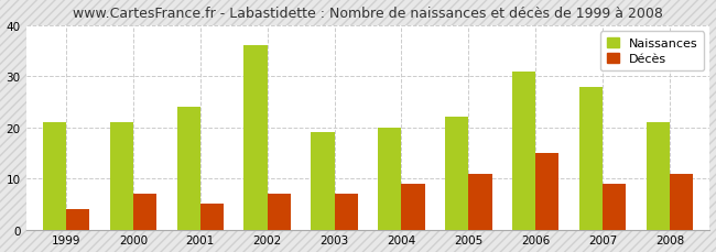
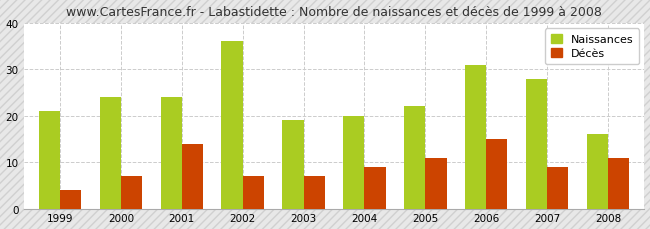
Naissances/2000: 21 -> 24
Décès/2001: 5 -> 14
Naissances/2008: 21 -> 16
